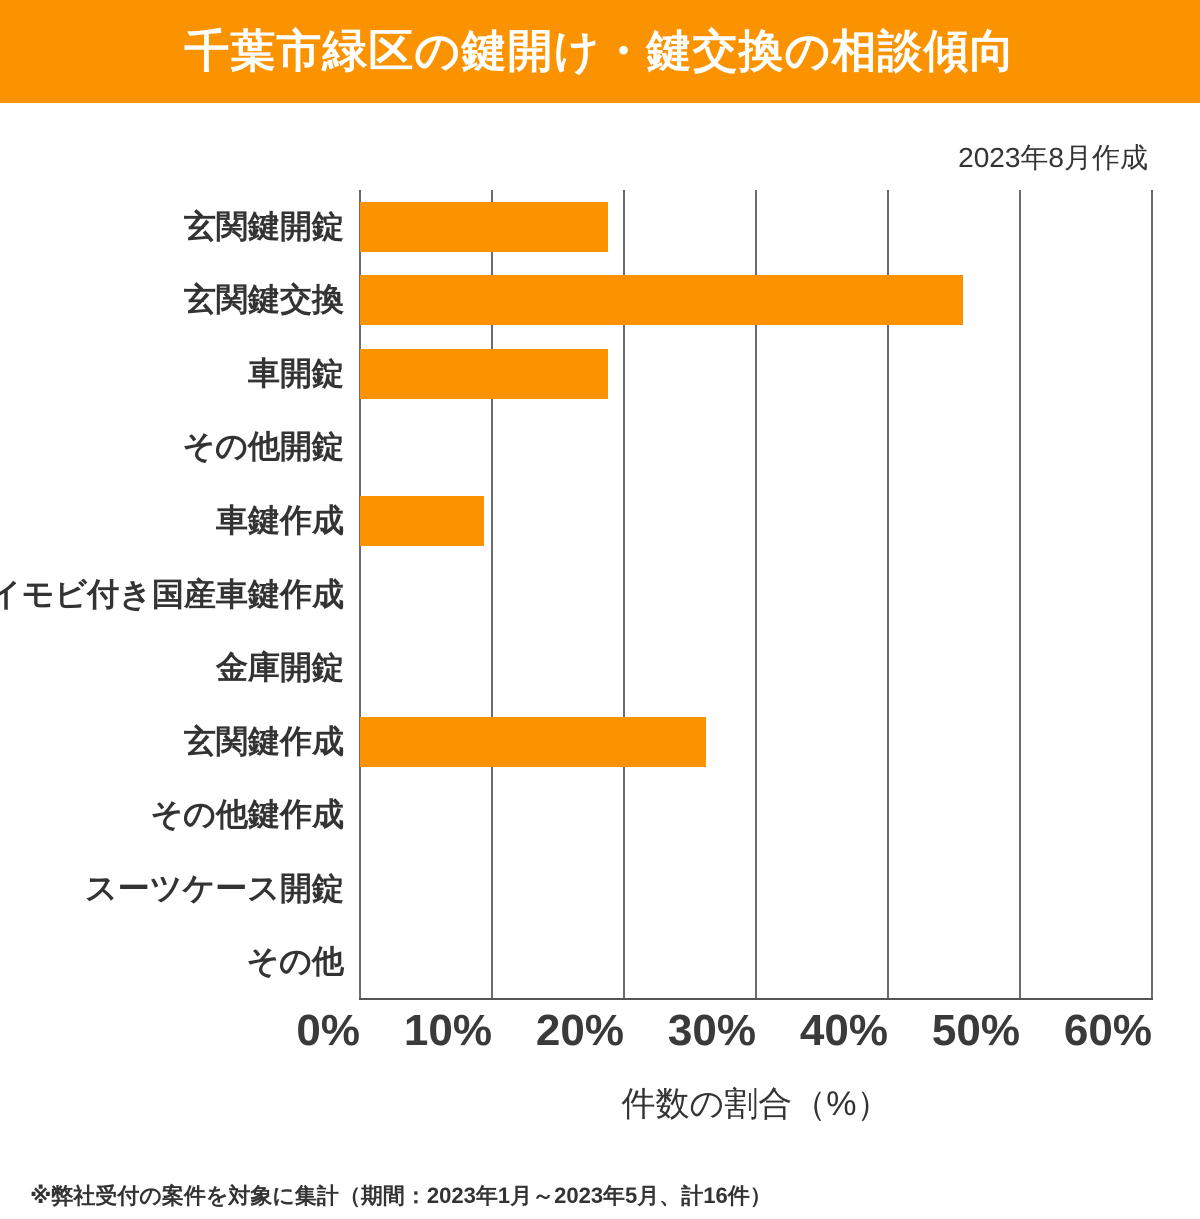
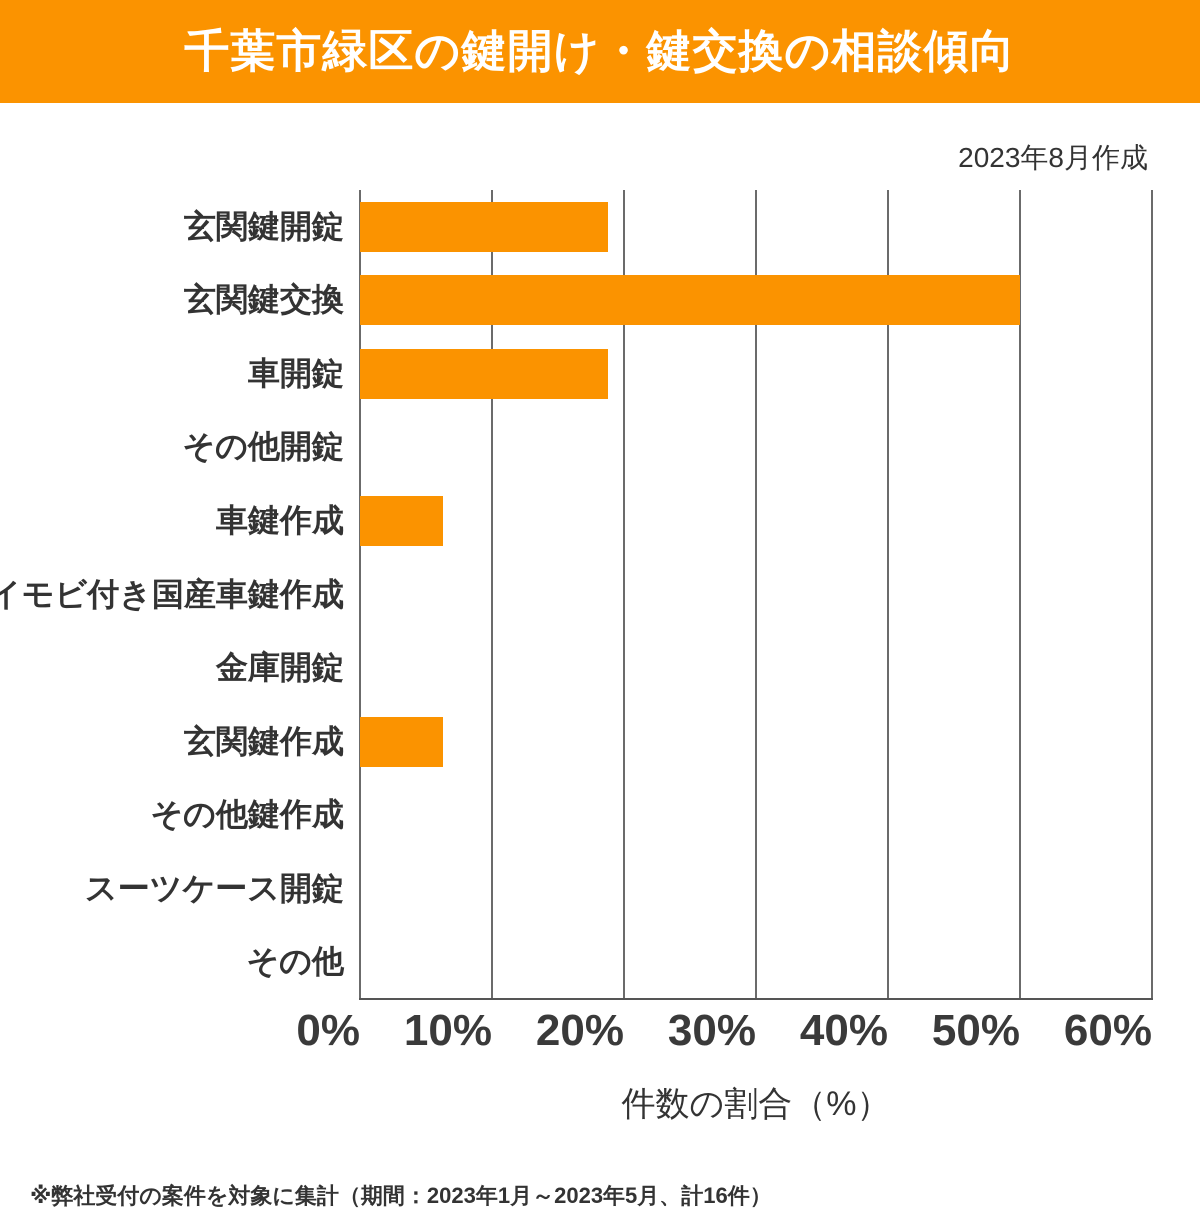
玄関鍵交換: 45.7% -> 50.0%
車鍵作成: 9.4% -> 6.2%
玄関鍵作成: 26.2% -> 6.2%
